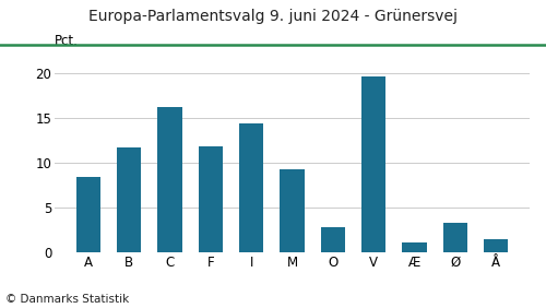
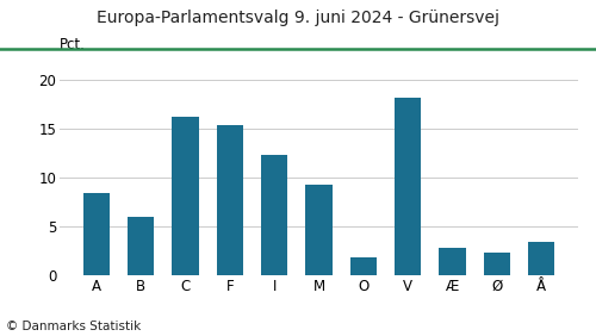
B: 11.7 -> 6.0
F: 11.8 -> 15.4
I: 14.4 -> 12.4
O: 2.8 -> 1.8
V: 19.7 -> 18.2
Æ: 1.1 -> 2.8
Ø: 3.3 -> 2.4
Å: 1.5 -> 3.4
